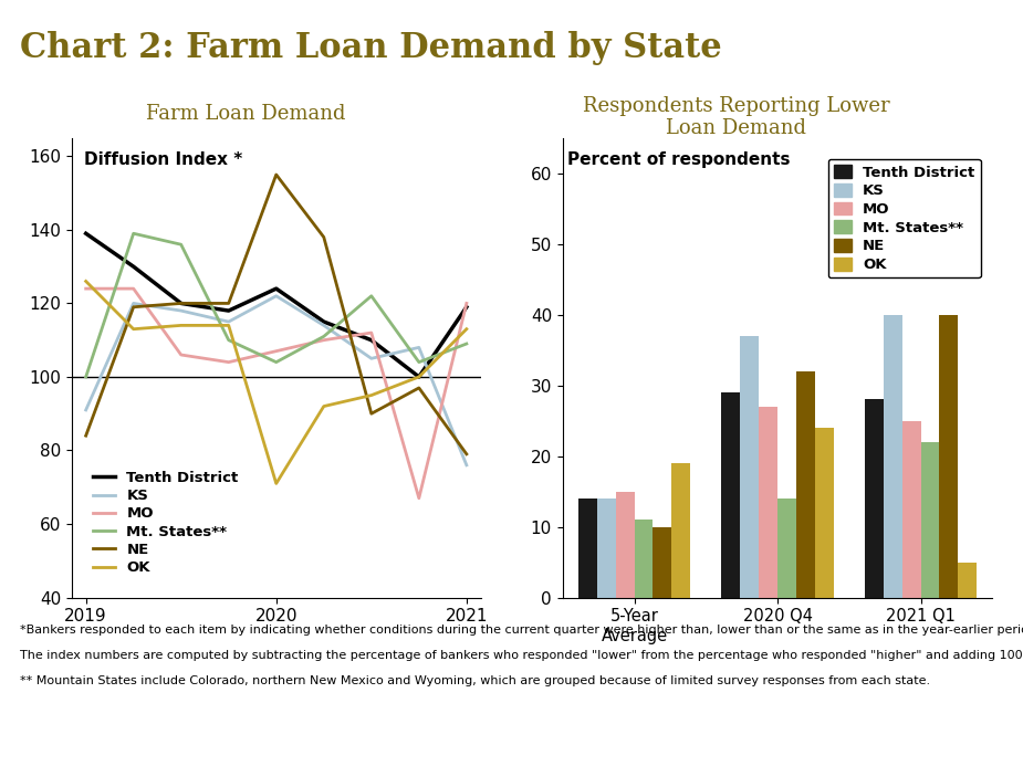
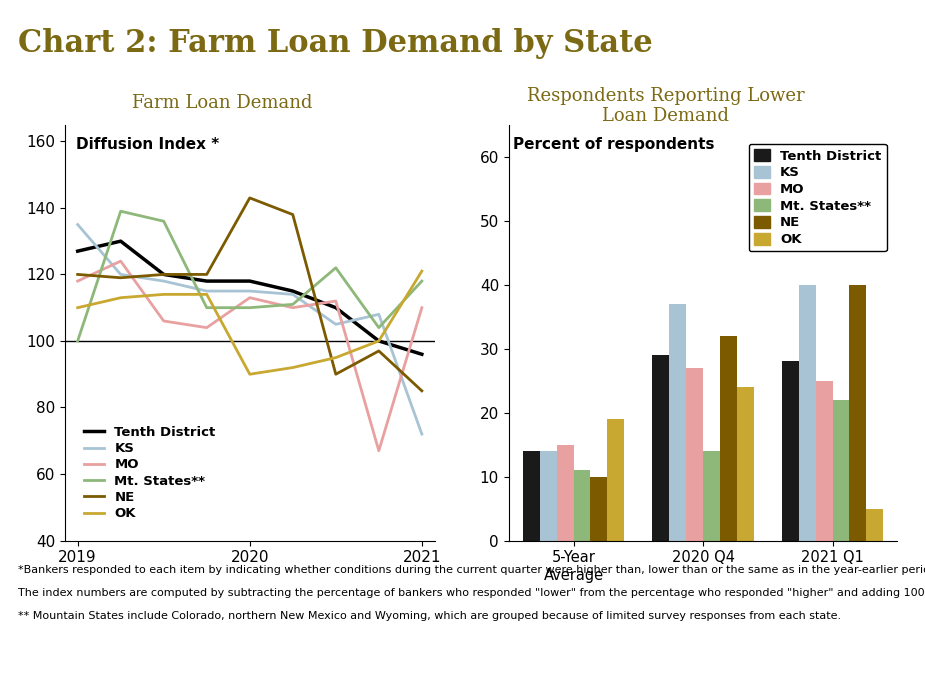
Tenth District/2019: 139 -> 127
KS/2019: 91 -> 135
MO/2019: 124 -> 118
NE/2019: 84 -> 120
OK/2019: 126 -> 110
Tenth District/2020: 124 -> 118
KS/2020: 122 -> 115
MO/2020: 107 -> 113
Mt. States**/2020: 104 -> 110
NE/2020: 155 -> 143
OK/2020: 71 -> 90
Tenth District/2021: 119 -> 96
KS/2021: 76 -> 72
MO/2021: 120 -> 110
Mt. States**/2021: 109 -> 118
NE/2021: 79 -> 85
OK/2021: 113 -> 121
